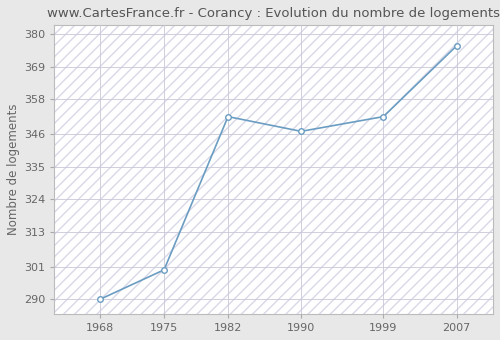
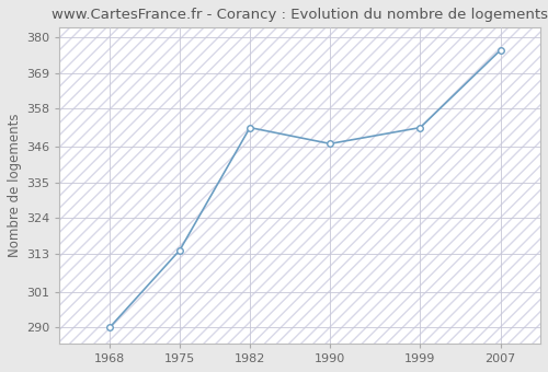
1975: 300 -> 314
